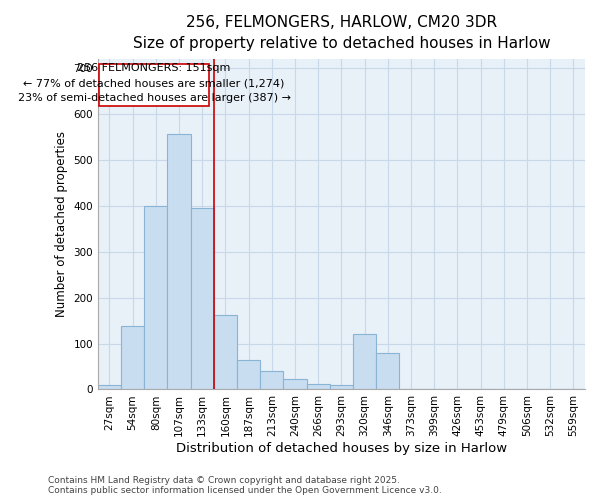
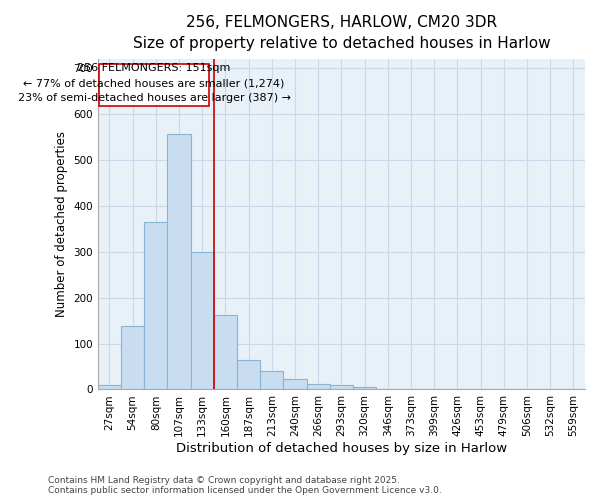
80sqm: 400 -> 365
133sqm: 395 -> 300
320sqm: 120 -> 5
346sqm: 80 -> 2
